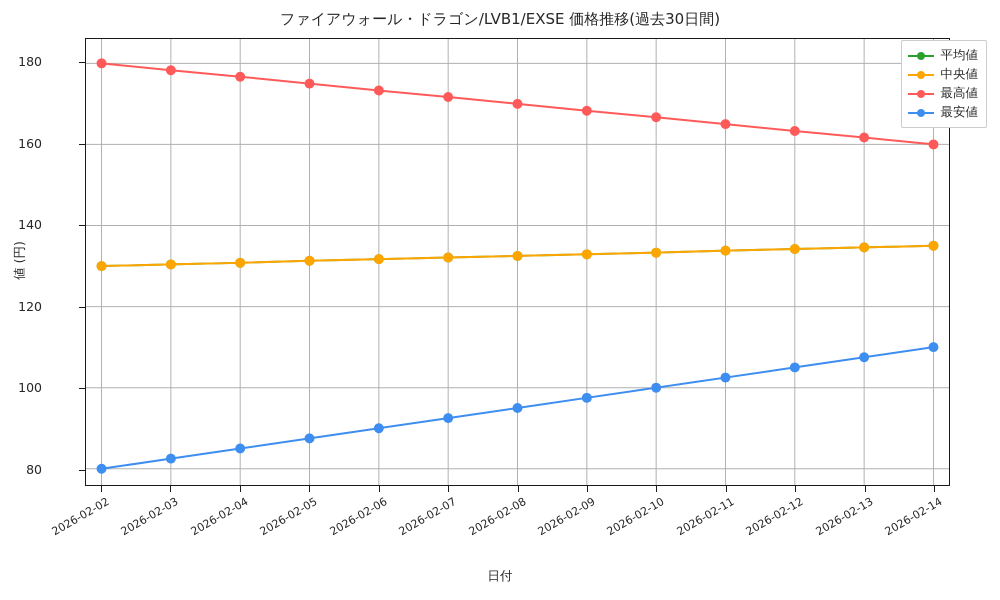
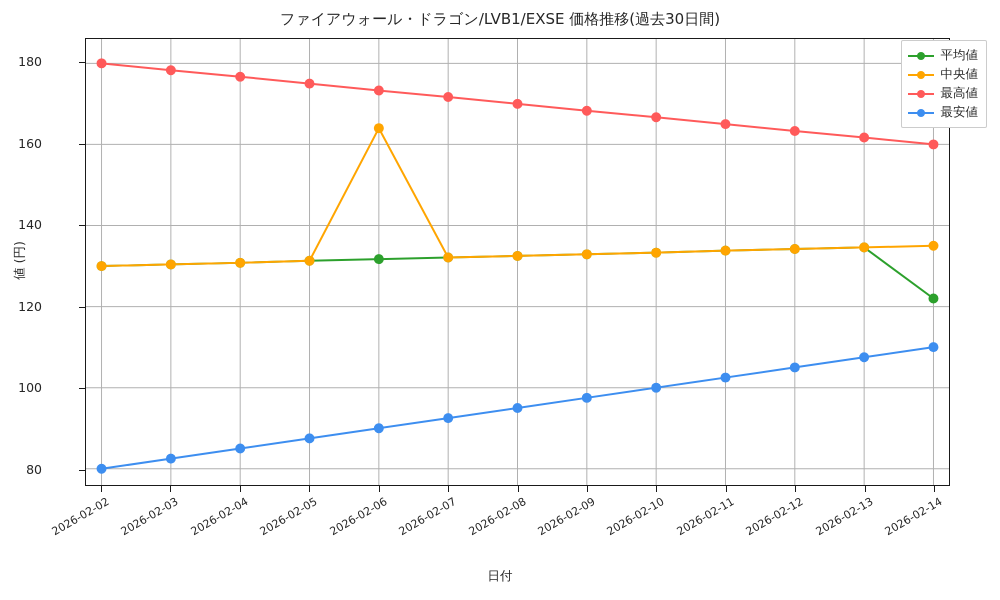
中央値/2026-02-06: 132 -> 164
平均値/2026-02-14: 135 -> 122
